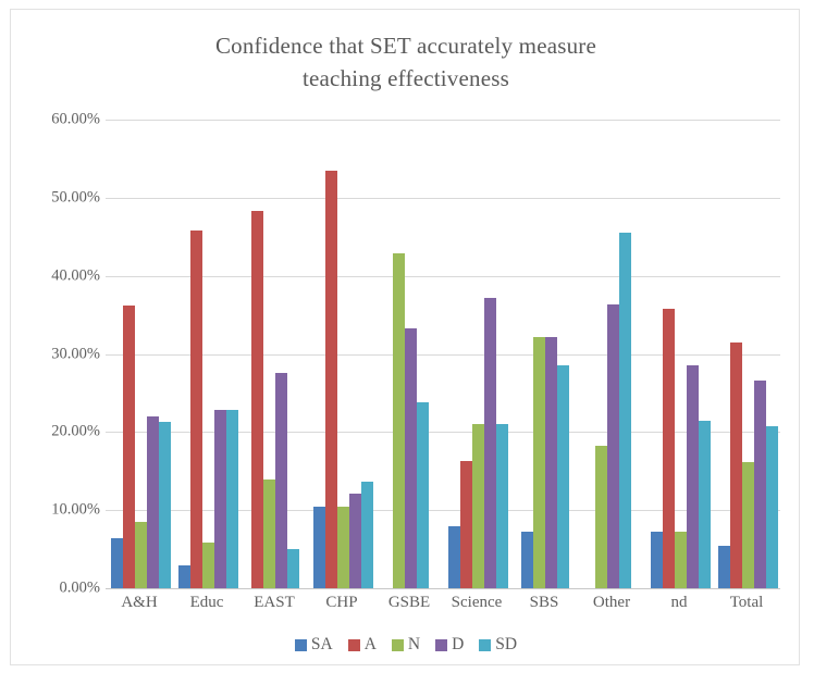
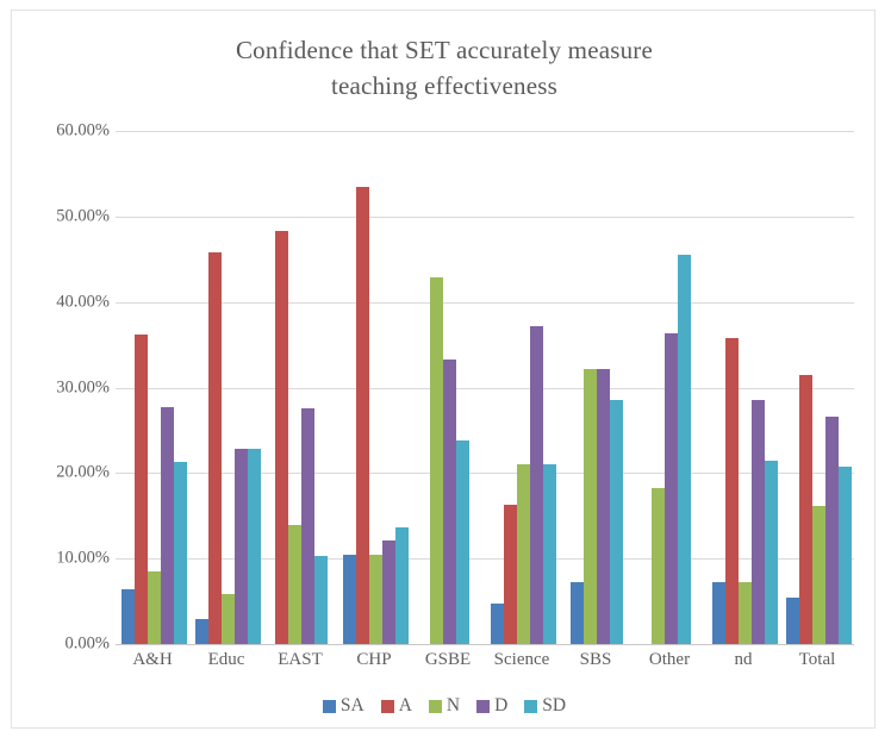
D/A&H: 22% -> 28%
SD/EAST: 5% -> 10%
SA/Science: 8% -> 5%
